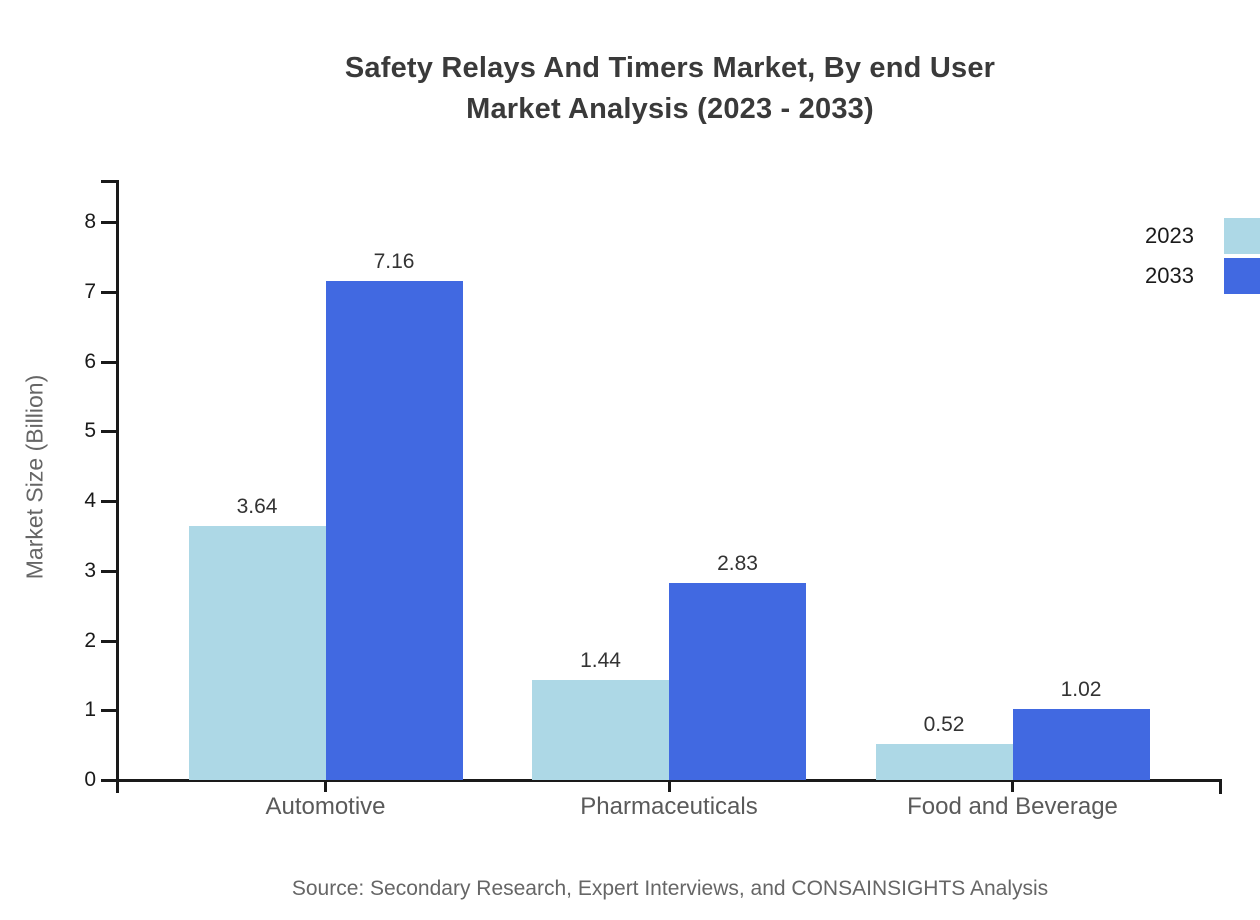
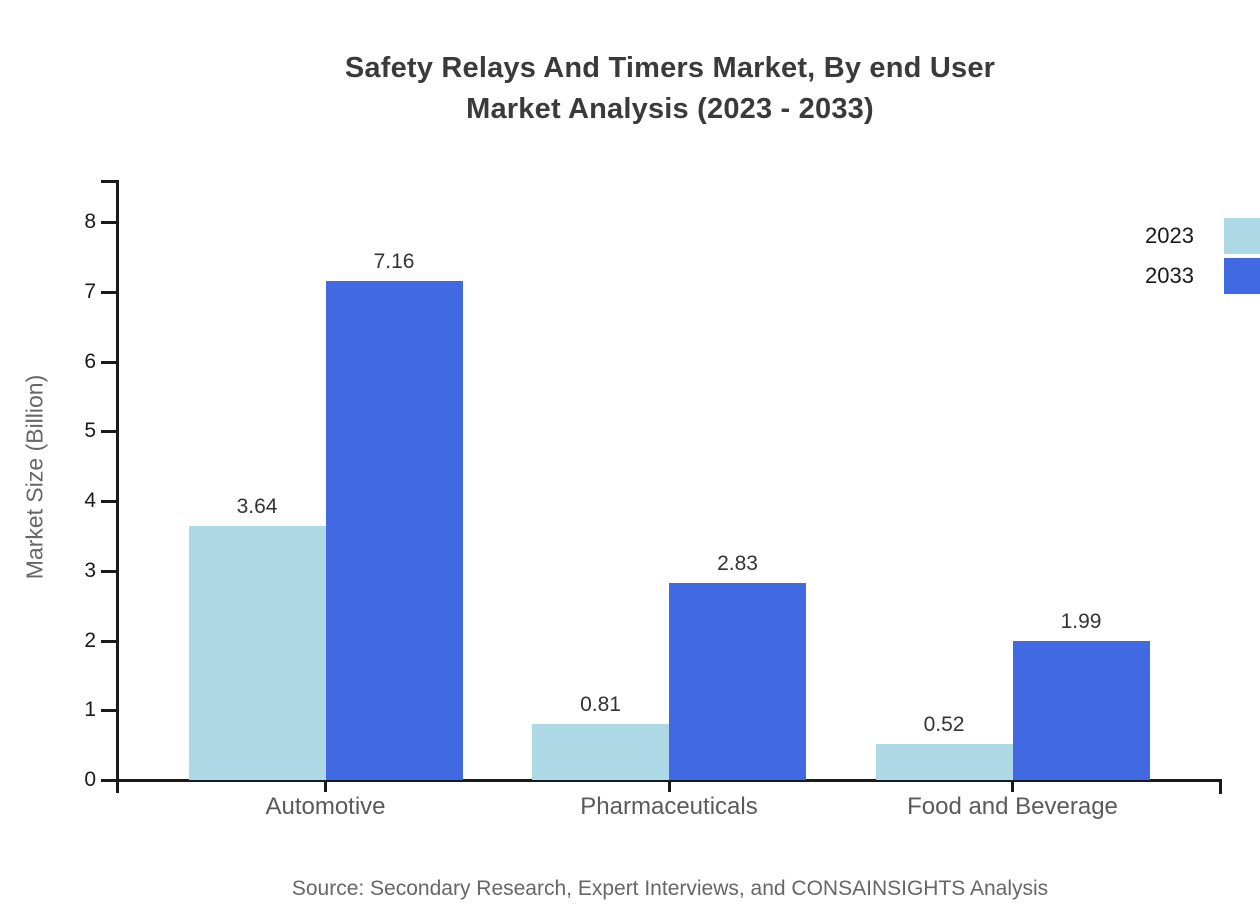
2023/Pharmaceuticals: 1.44 -> 0.81
2033/Food and Beverage: 1.02 -> 1.99
